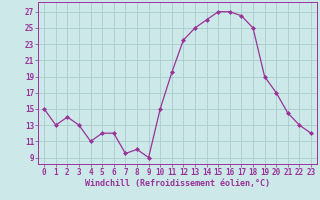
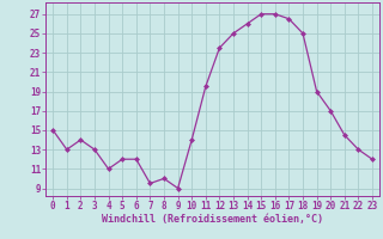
10: 15.0 -> 14.0
